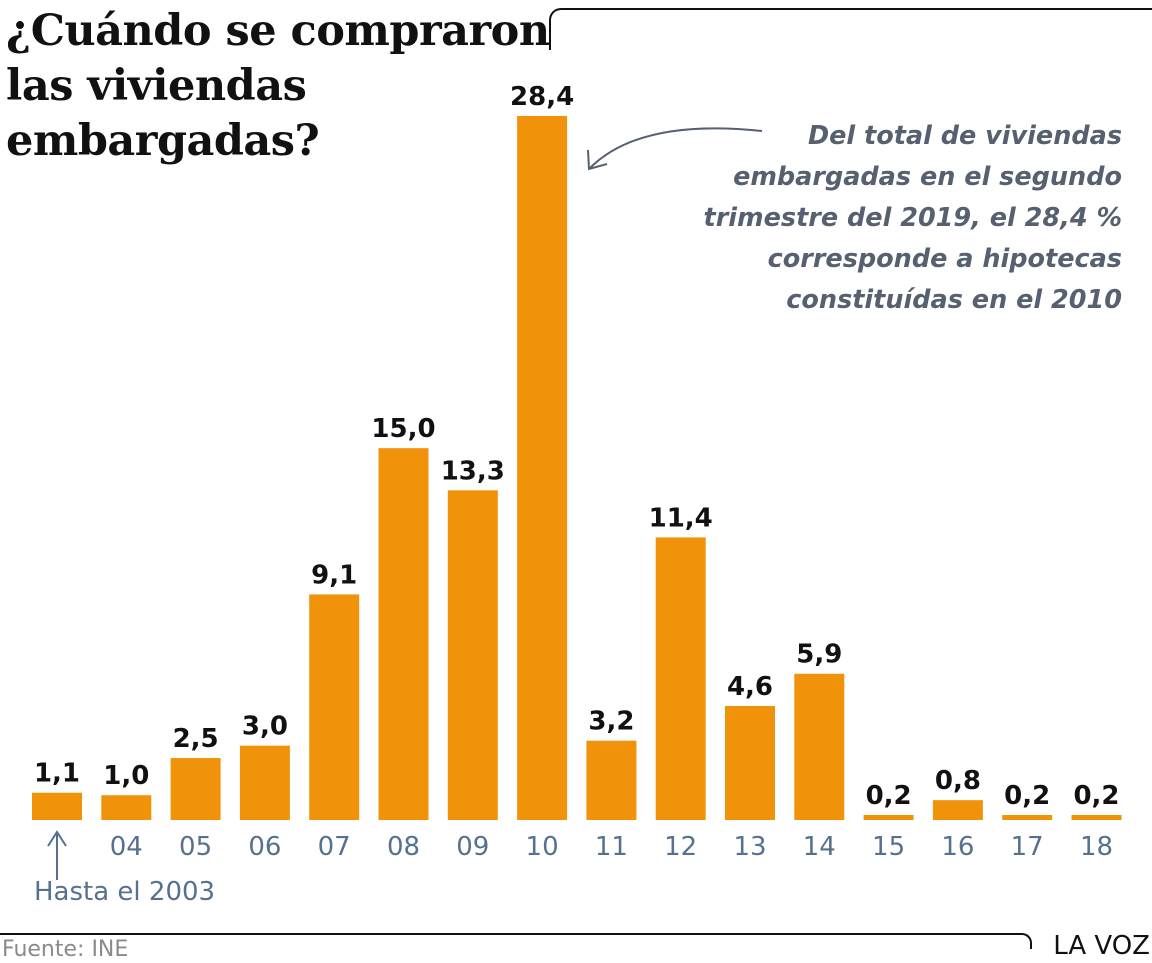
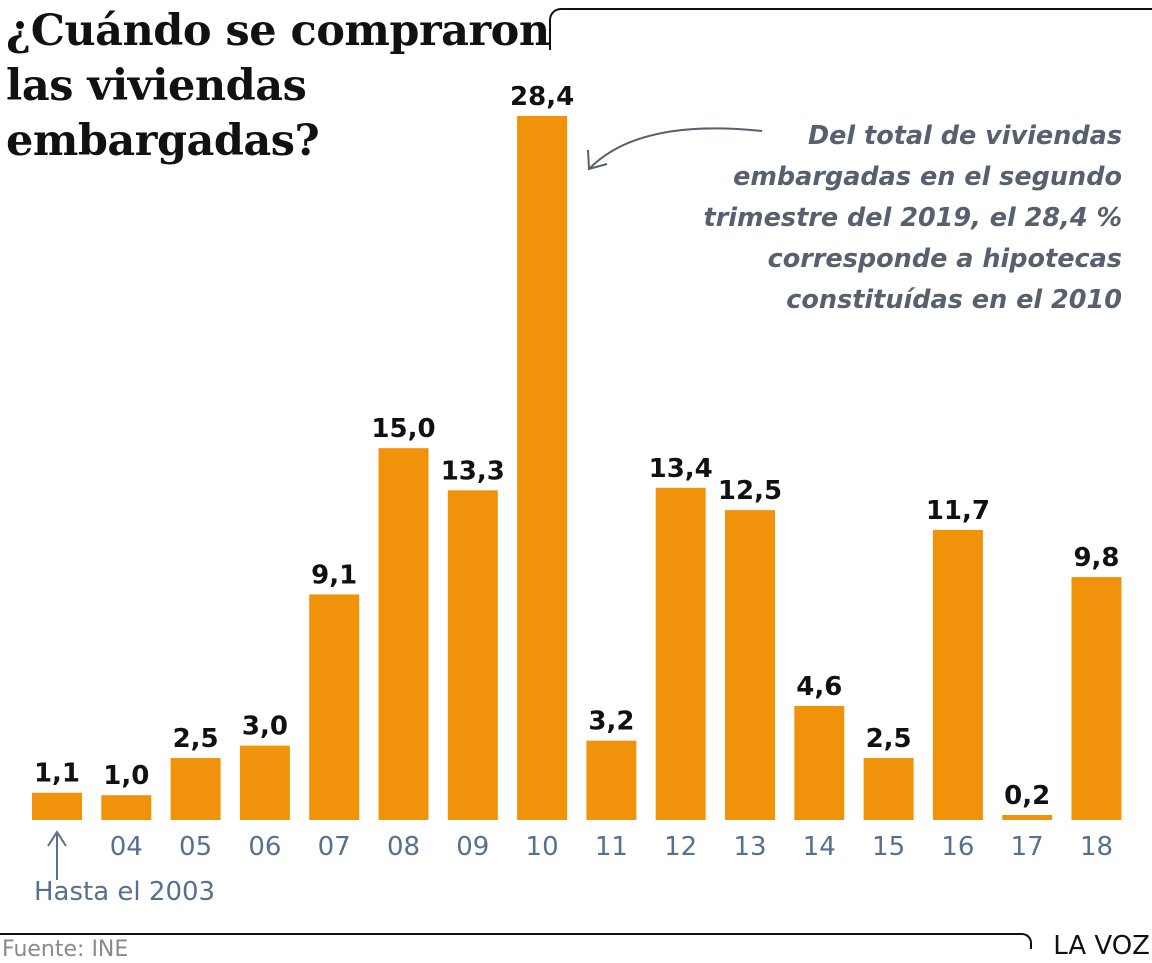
12: 11,4 -> 13,4
13: 4,6 -> 12,5
14: 5,9 -> 4,6
15: 0,2 -> 2,5
16: 0,8 -> 11,7
18: 0,2 -> 9,8
